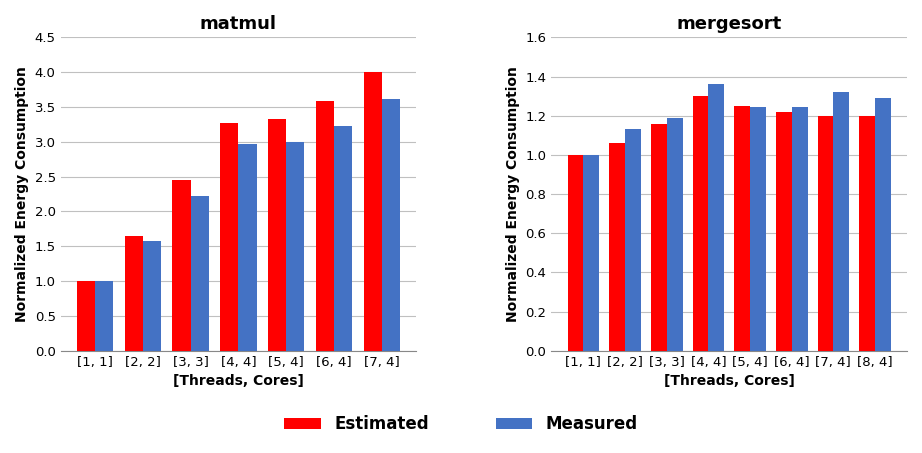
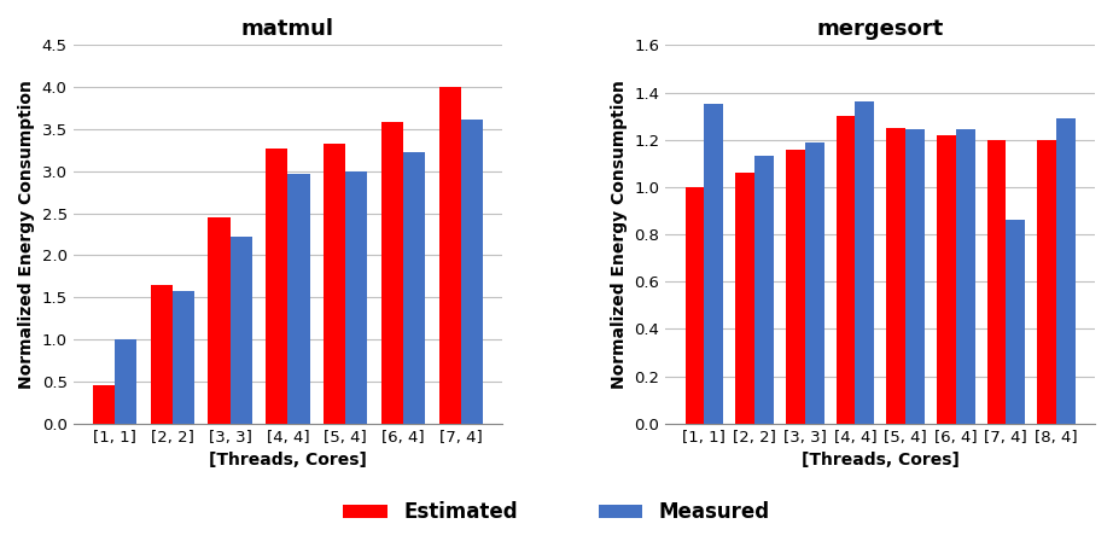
matmul/Estimated/[1, 1]: 1.00 -> 0.46
mergesort/Measured/[1, 1]: 1.00 -> 1.35
mergesort/Measured/[7, 4]: 1.32 -> 0.86
